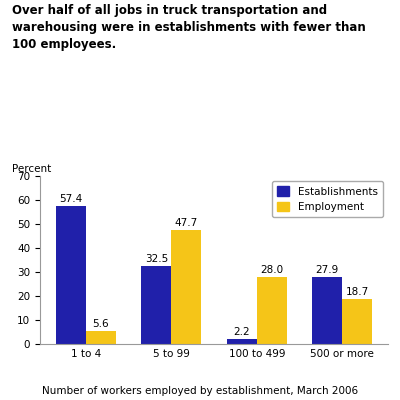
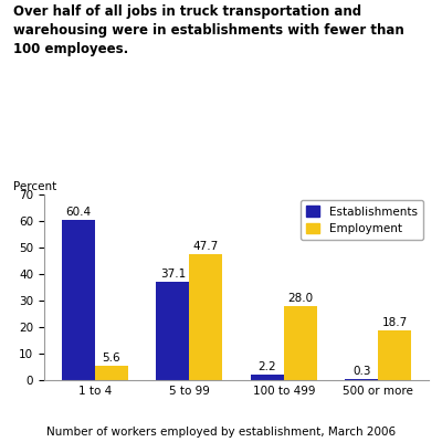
Establishments/1 to 4: 57.4 -> 60.4
Establishments/5 to 99: 32.5 -> 37.1
Establishments/500 or more: 27.9 -> 0.3
